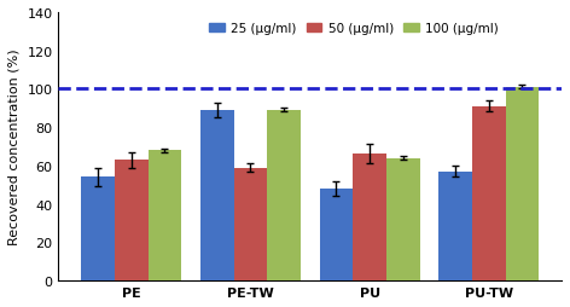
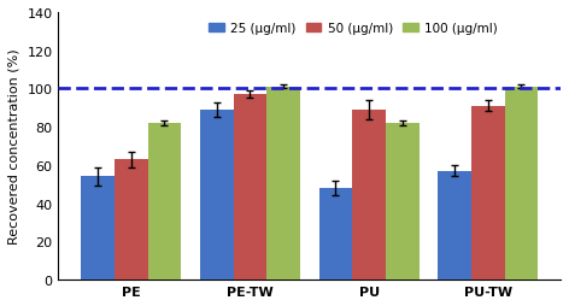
100 (μg/ml)/PE: 68 -> 82
50 (μg/ml)/PE-TW: 59 -> 97
100 (μg/ml)/PE-TW: 89 -> 101
50 (μg/ml)/PU: 66 -> 89
100 (μg/ml)/PU: 64 -> 82
